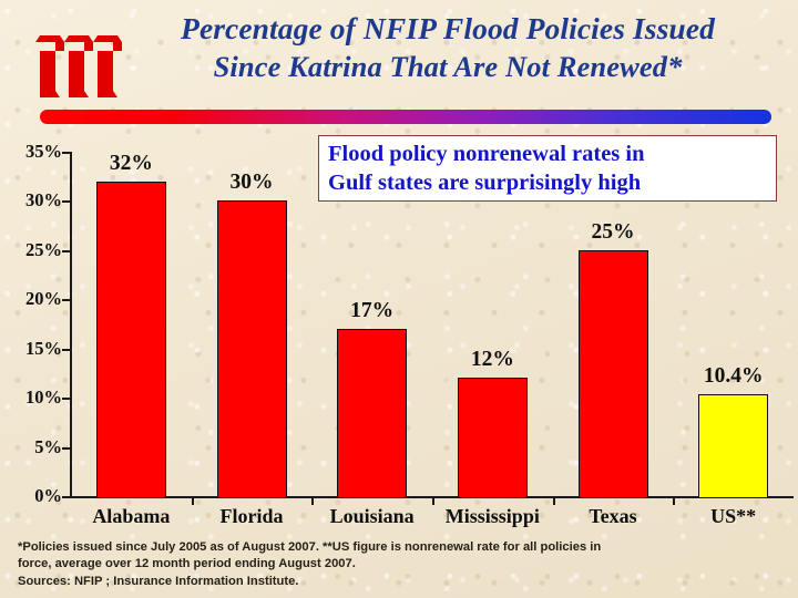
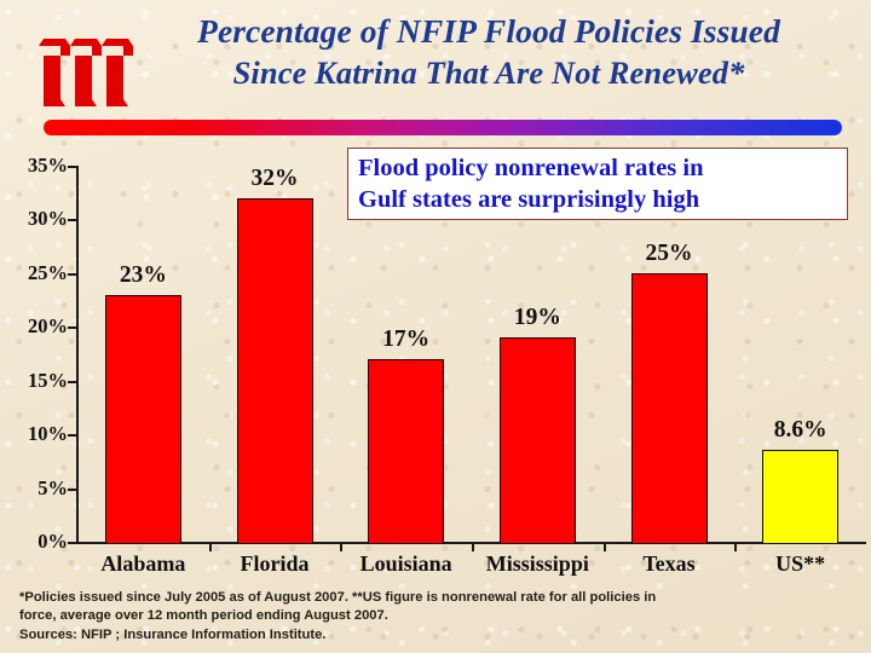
Alabama: 32% -> 23%
Florida: 30% -> 32%
Mississippi: 12% -> 19%
US**: 10.4% -> 8.6%
